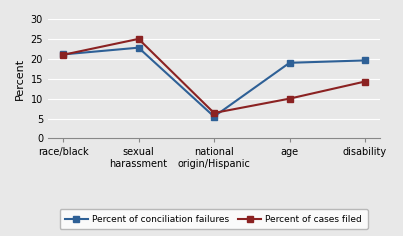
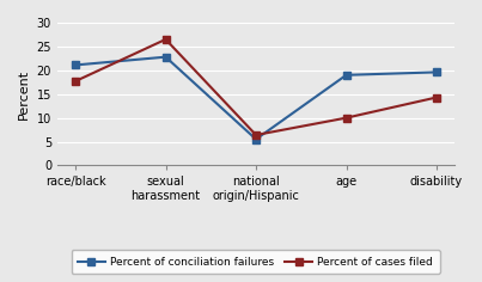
Percent of cases filed/race/black: 21.0 -> 17.7
Percent of cases filed/sexual harassment: 25.0 -> 26.5
